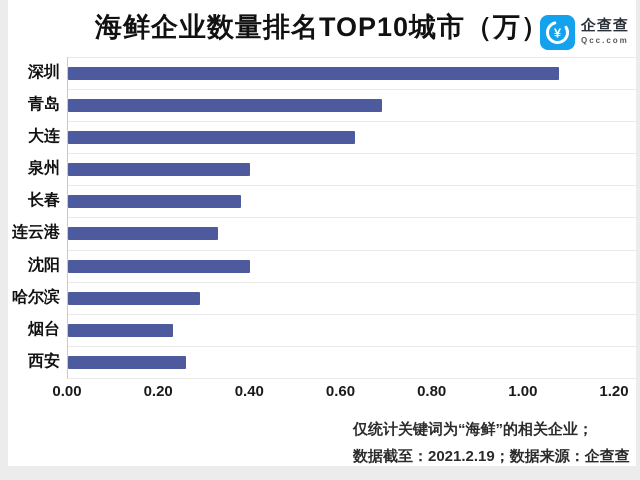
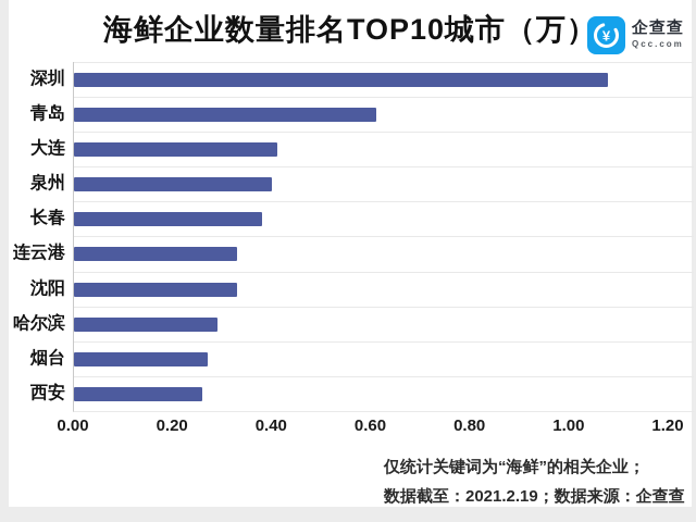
青岛: 0.69 -> 0.61
大连: 0.63 -> 0.41
沈阳: 0.40 -> 0.33
烟台: 0.23 -> 0.27
